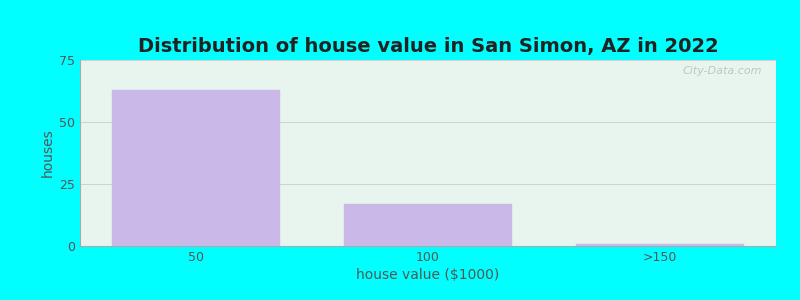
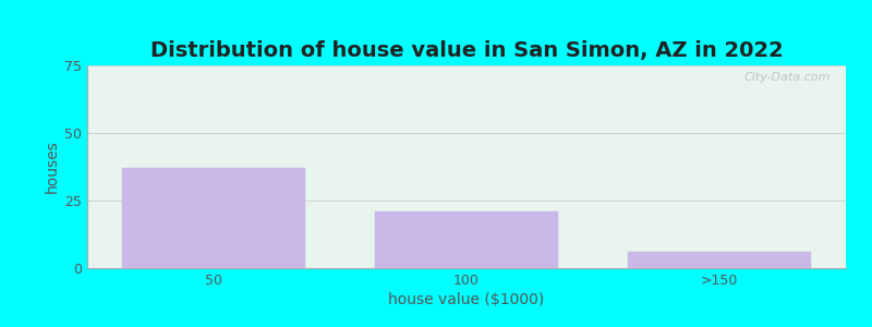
50: 63 -> 37
100: 17 -> 21
>150: 1 -> 6
